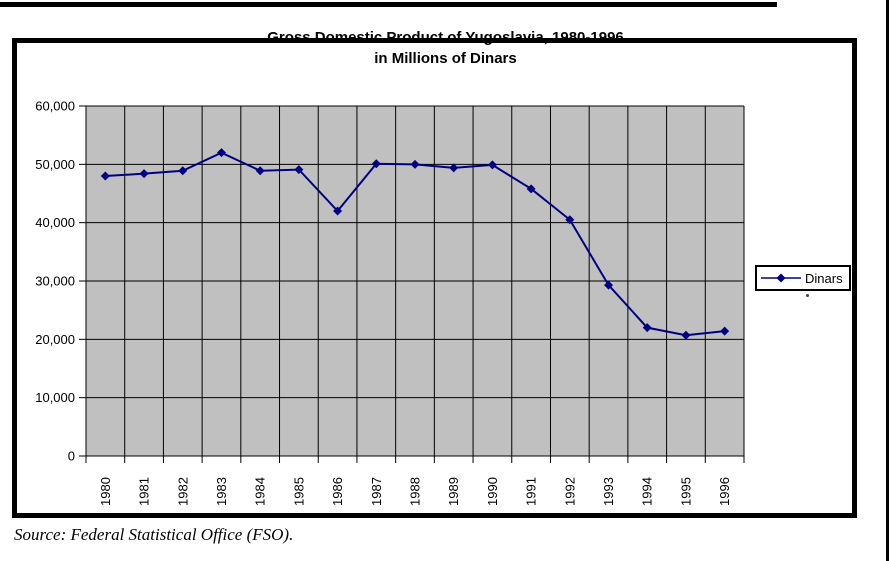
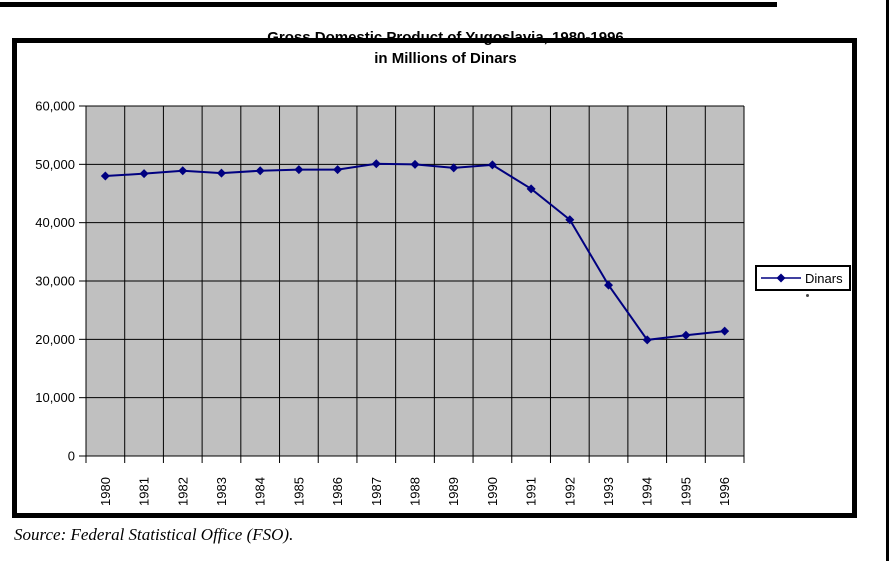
1983: 52000 -> 48000
1986: 42000 -> 49000
1994: 22000 -> 20000
